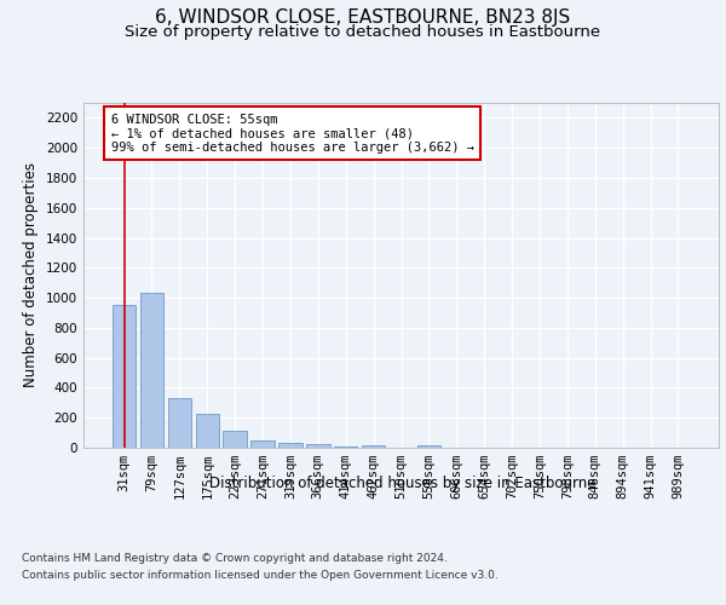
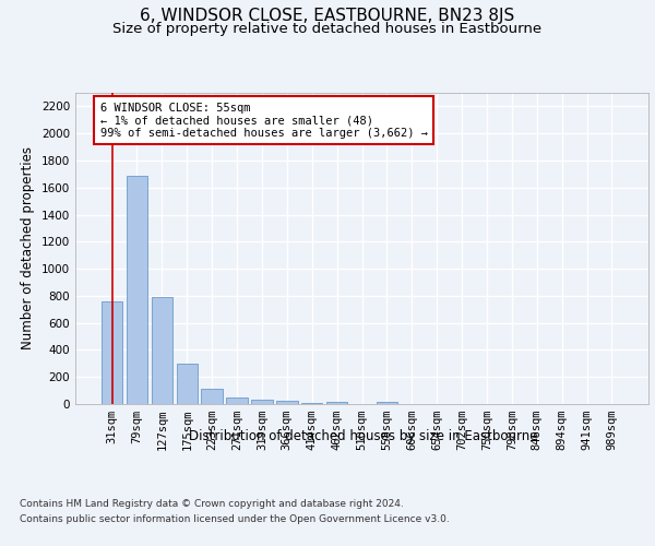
31sqm: 950 -> 760
79sqm: 1030 -> 1690
127sqm: 330 -> 790
175sqm: 230 -> 300
